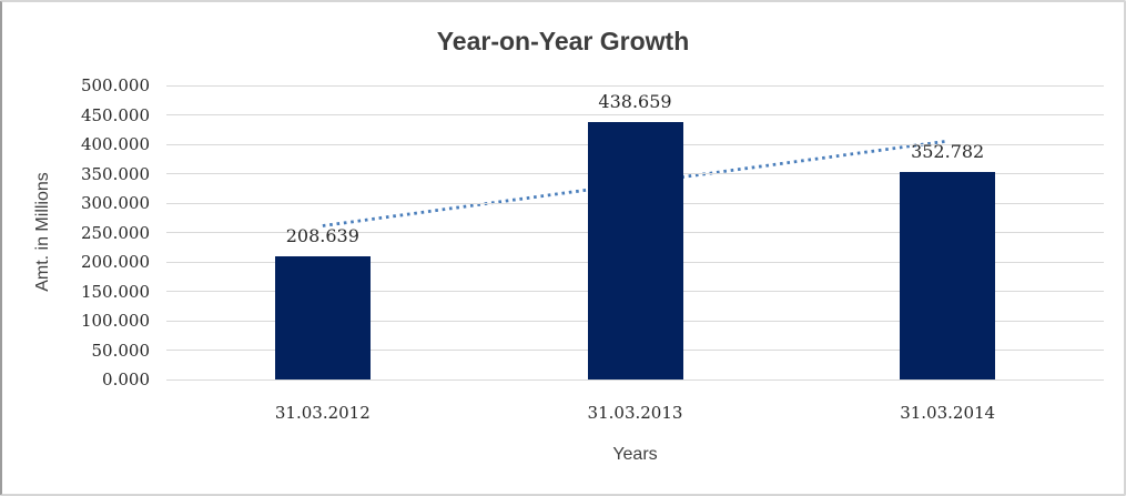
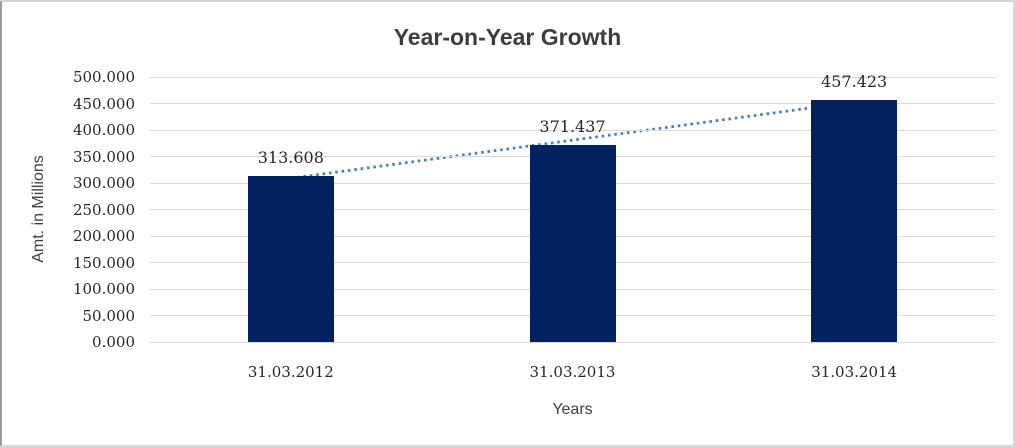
31.03.2012: 208.639 -> 313.608
31.03.2013: 438.659 -> 371.437
31.03.2014: 352.782 -> 457.423
